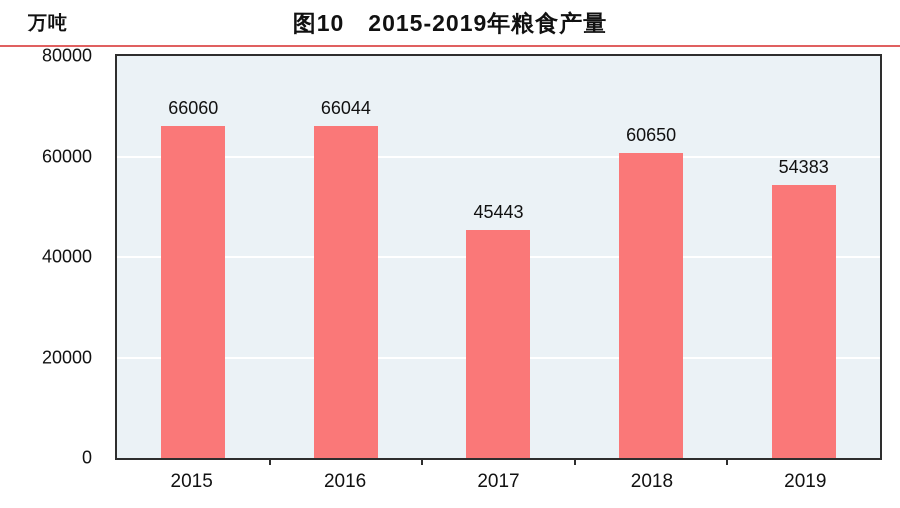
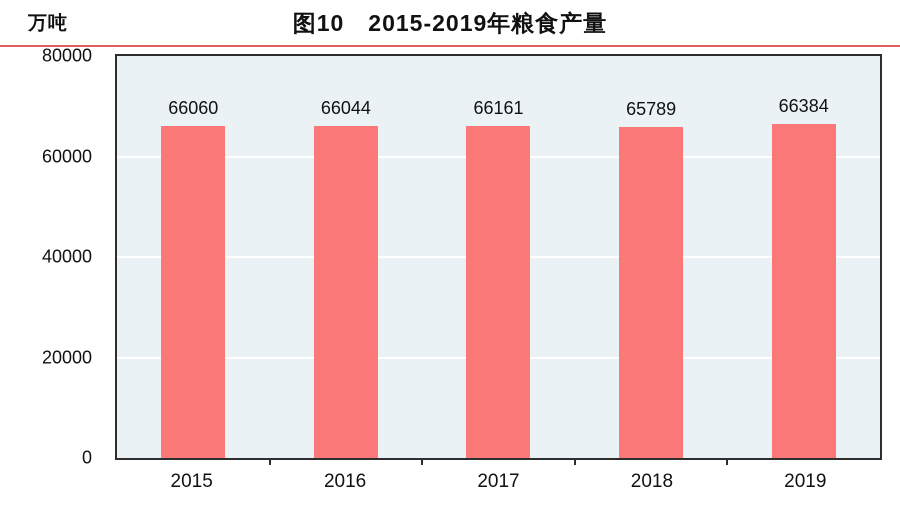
2017: 45443 -> 66161
2018: 60650 -> 65789
2019: 54383 -> 66384
